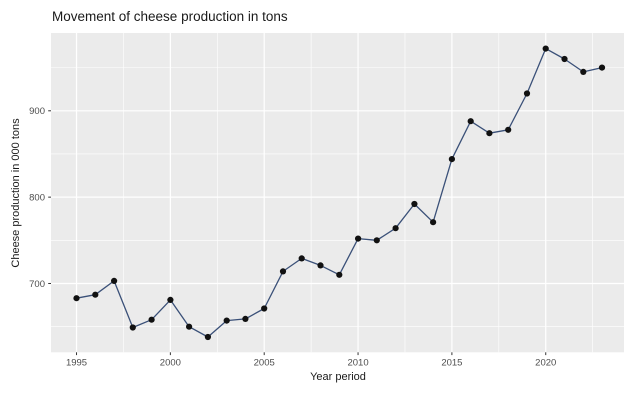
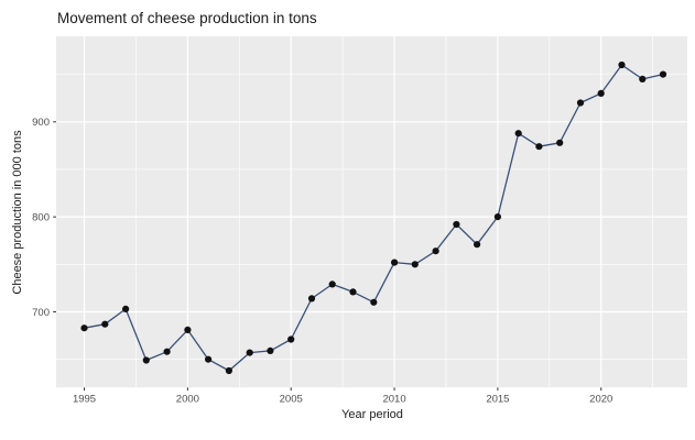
2015: 840 -> 800
2020: 970 -> 930
